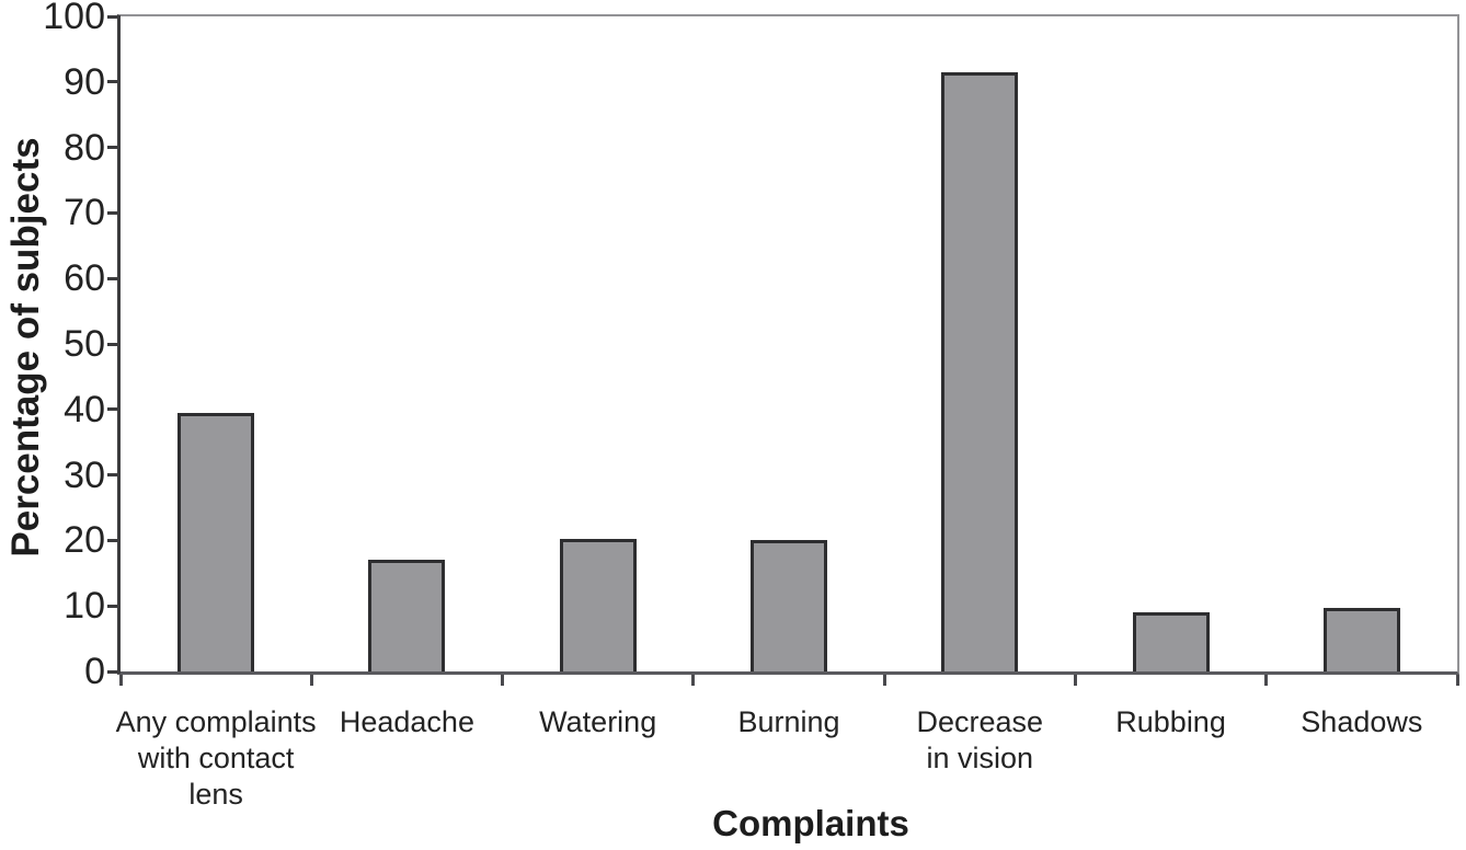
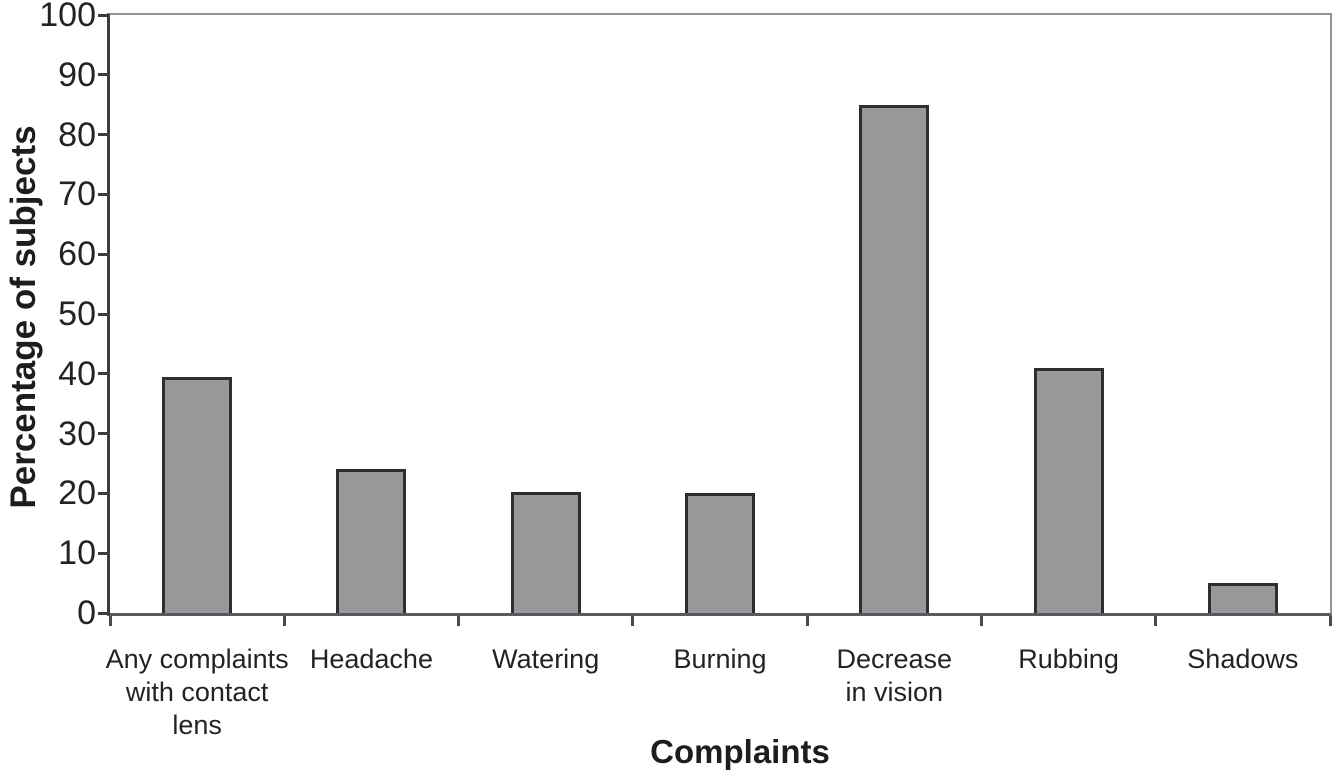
Headache: 17 -> 24
Decrease in vision: 92 -> 85
Rubbing: 9 -> 41
Shadows: 10 -> 5
